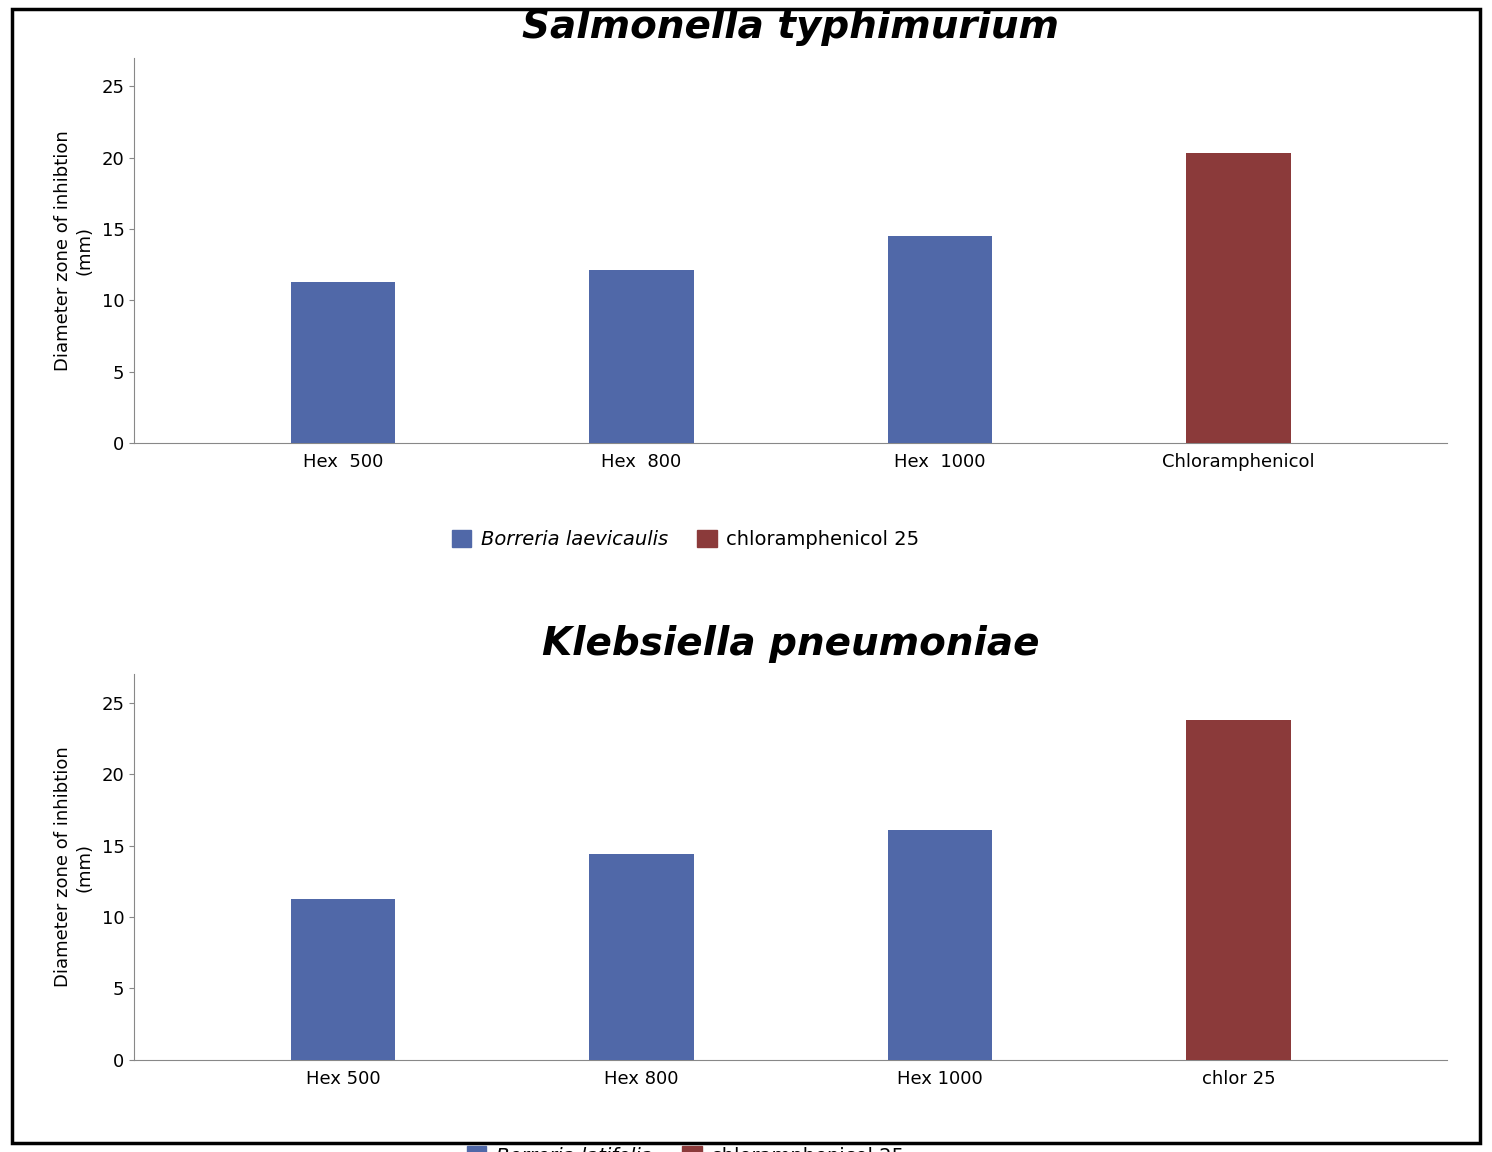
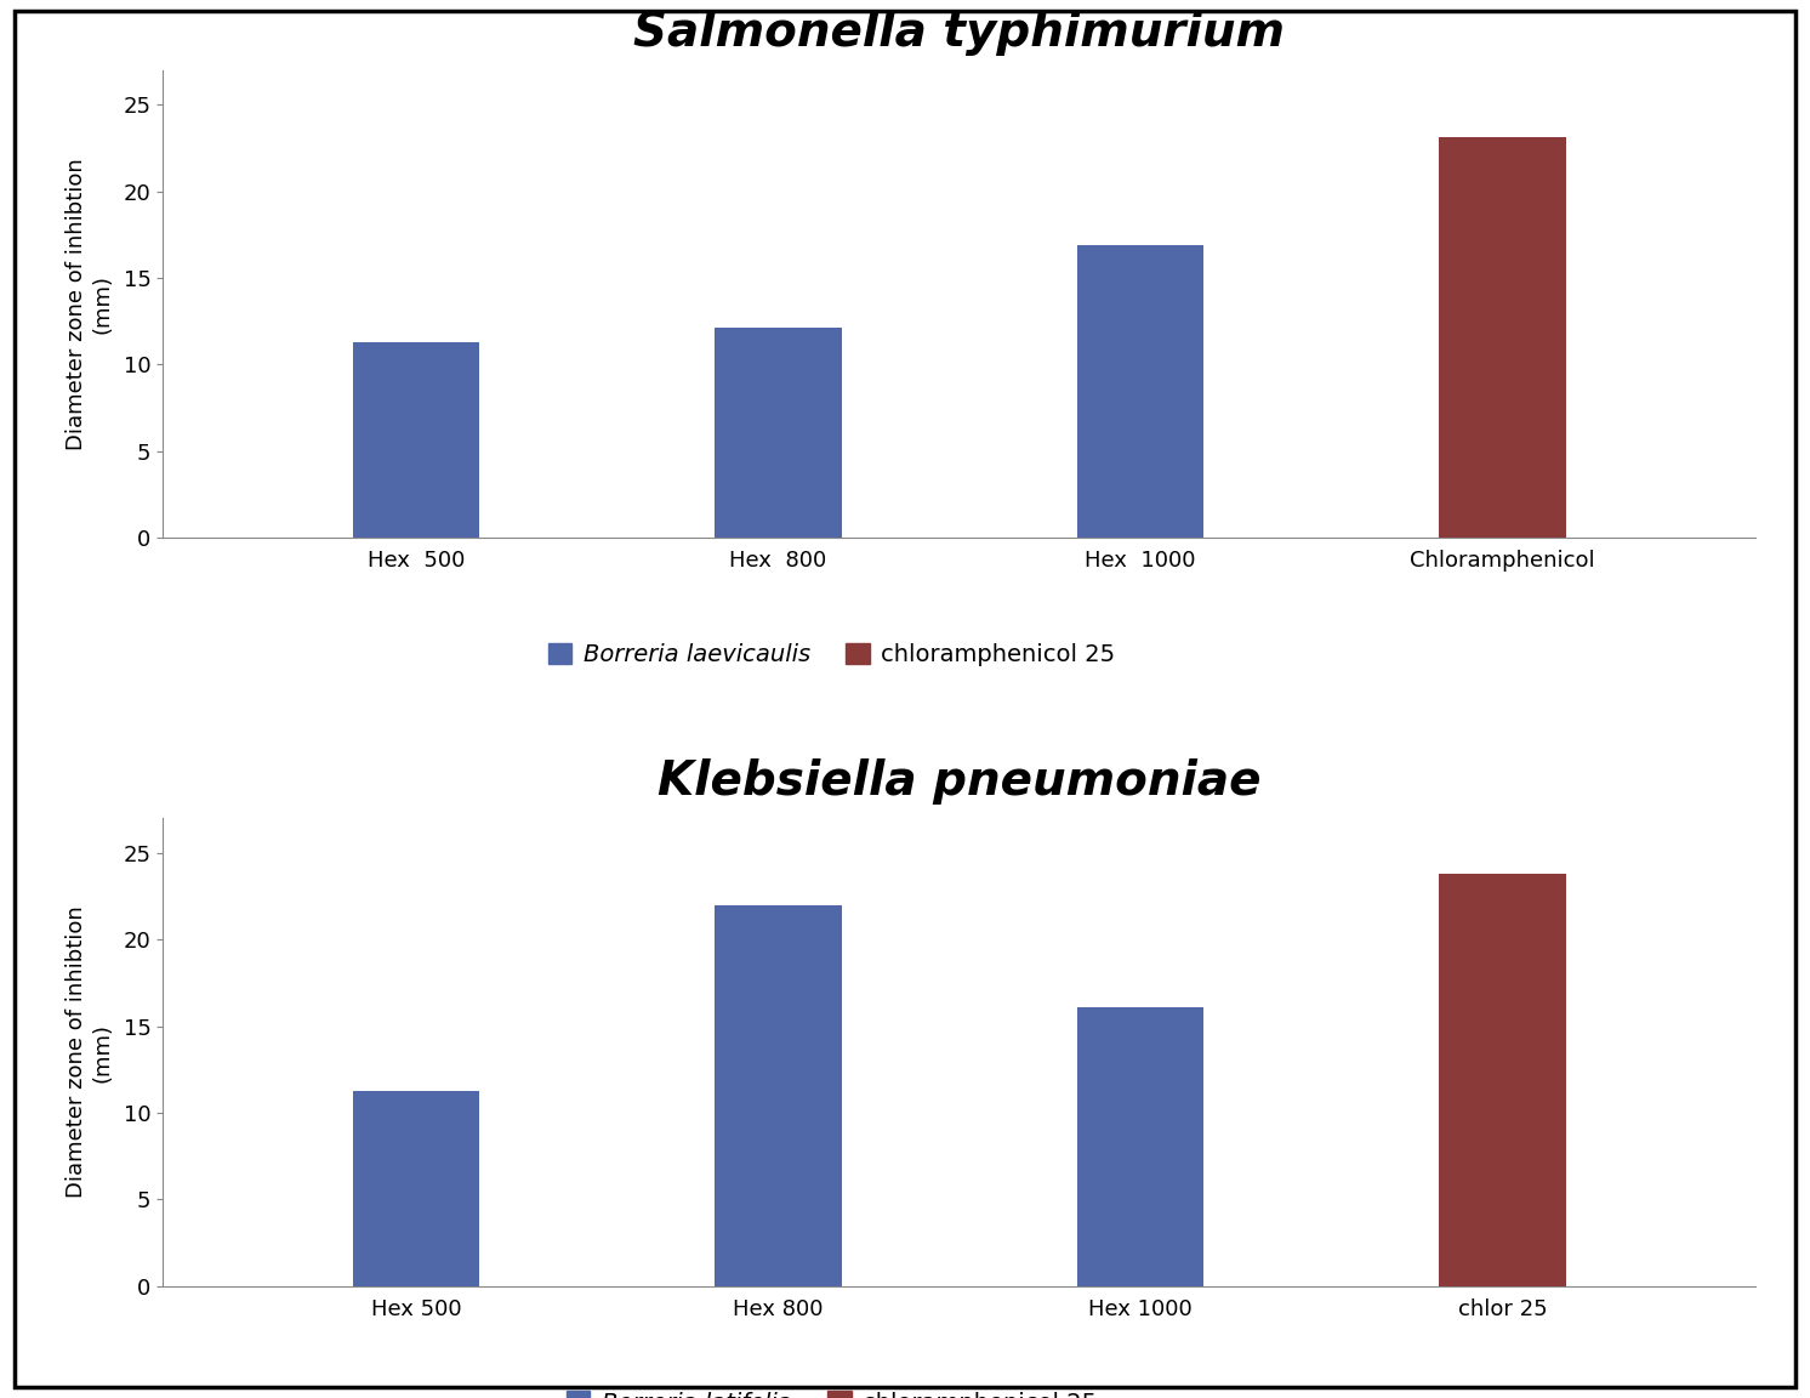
Salmonella typhimurium/Hex 1000: 14.5 -> 16.9
Salmonella typhimurium/Chloramphenicol: 20.3 -> 23.1
Klebsiella pneumoniae/Hex 800: 14.4 -> 22.0
